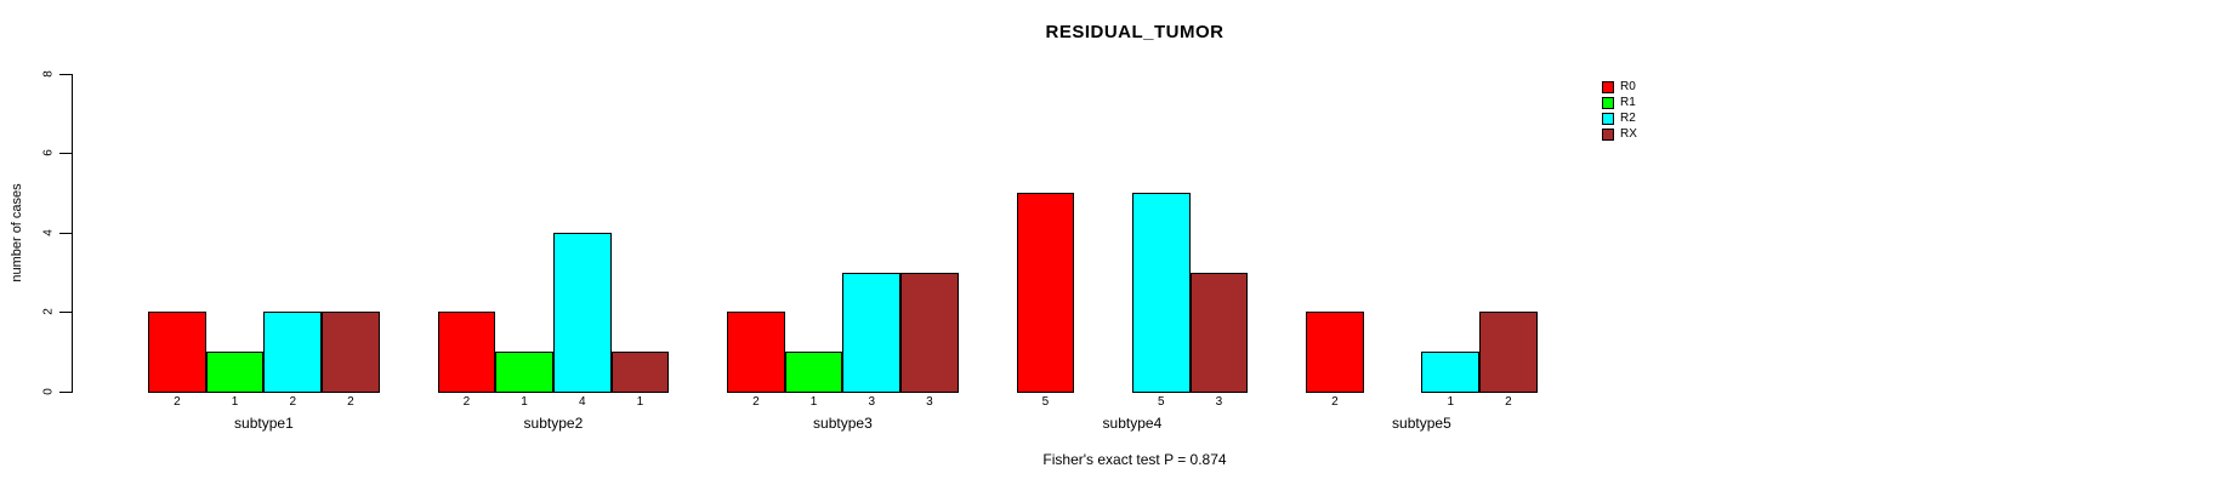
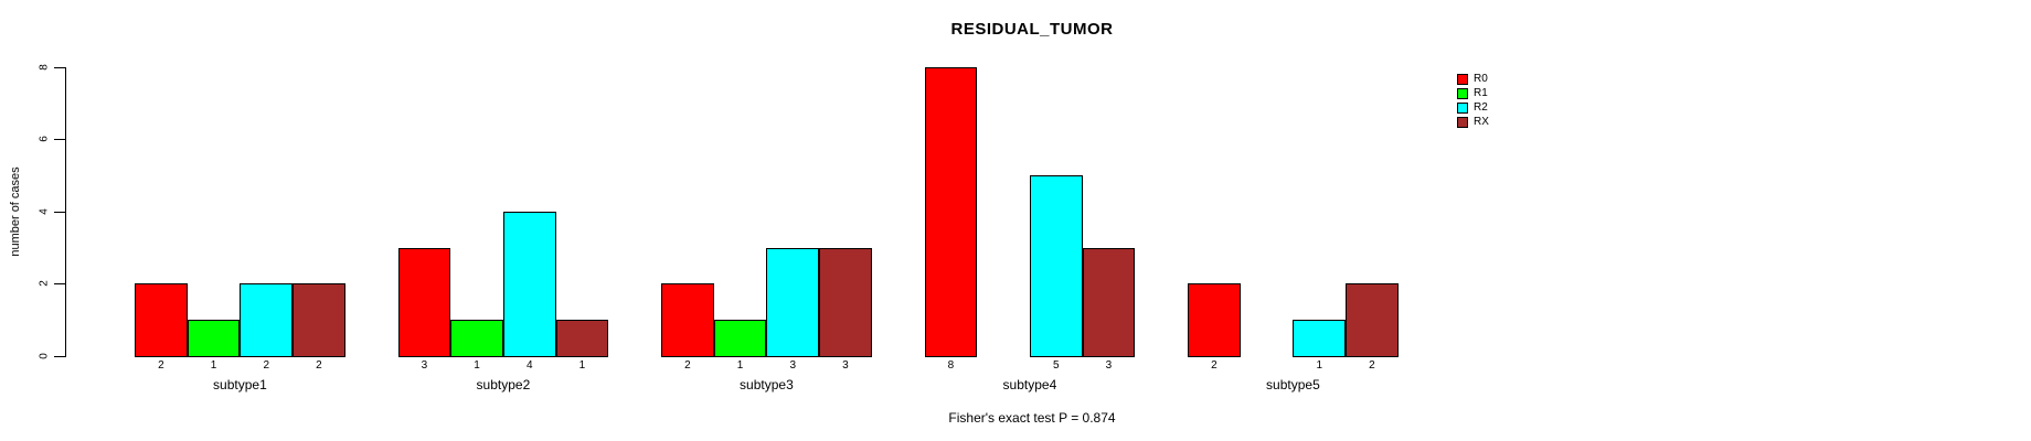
R0/subtype2: 2 -> 3
R0/subtype4: 5 -> 8
